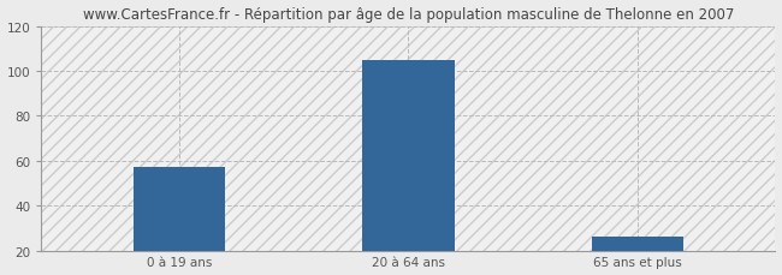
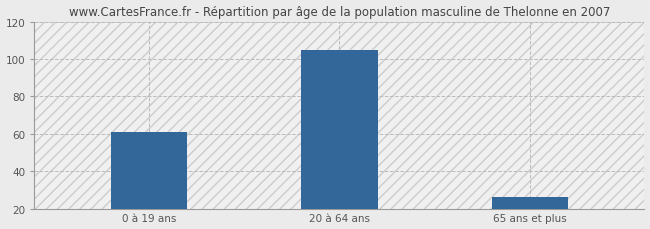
0 à 19 ans: 57 -> 61
